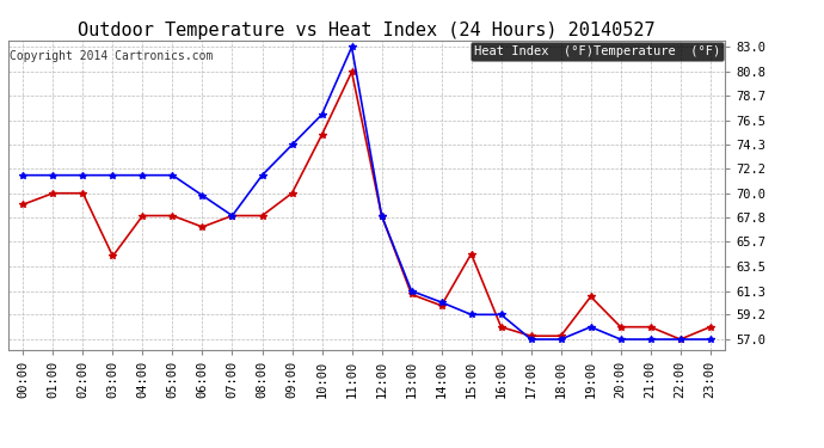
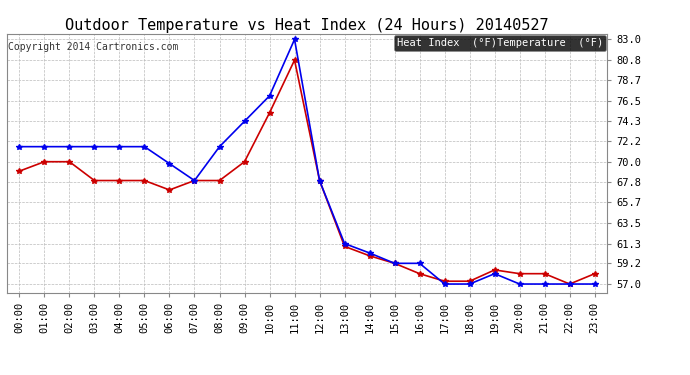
Temperature (°F)/03:00: 64.4 -> 68.0
Temperature (°F)/15:00: 64.6 -> 59.2
Temperature (°F)/19:00: 60.8 -> 58.5
